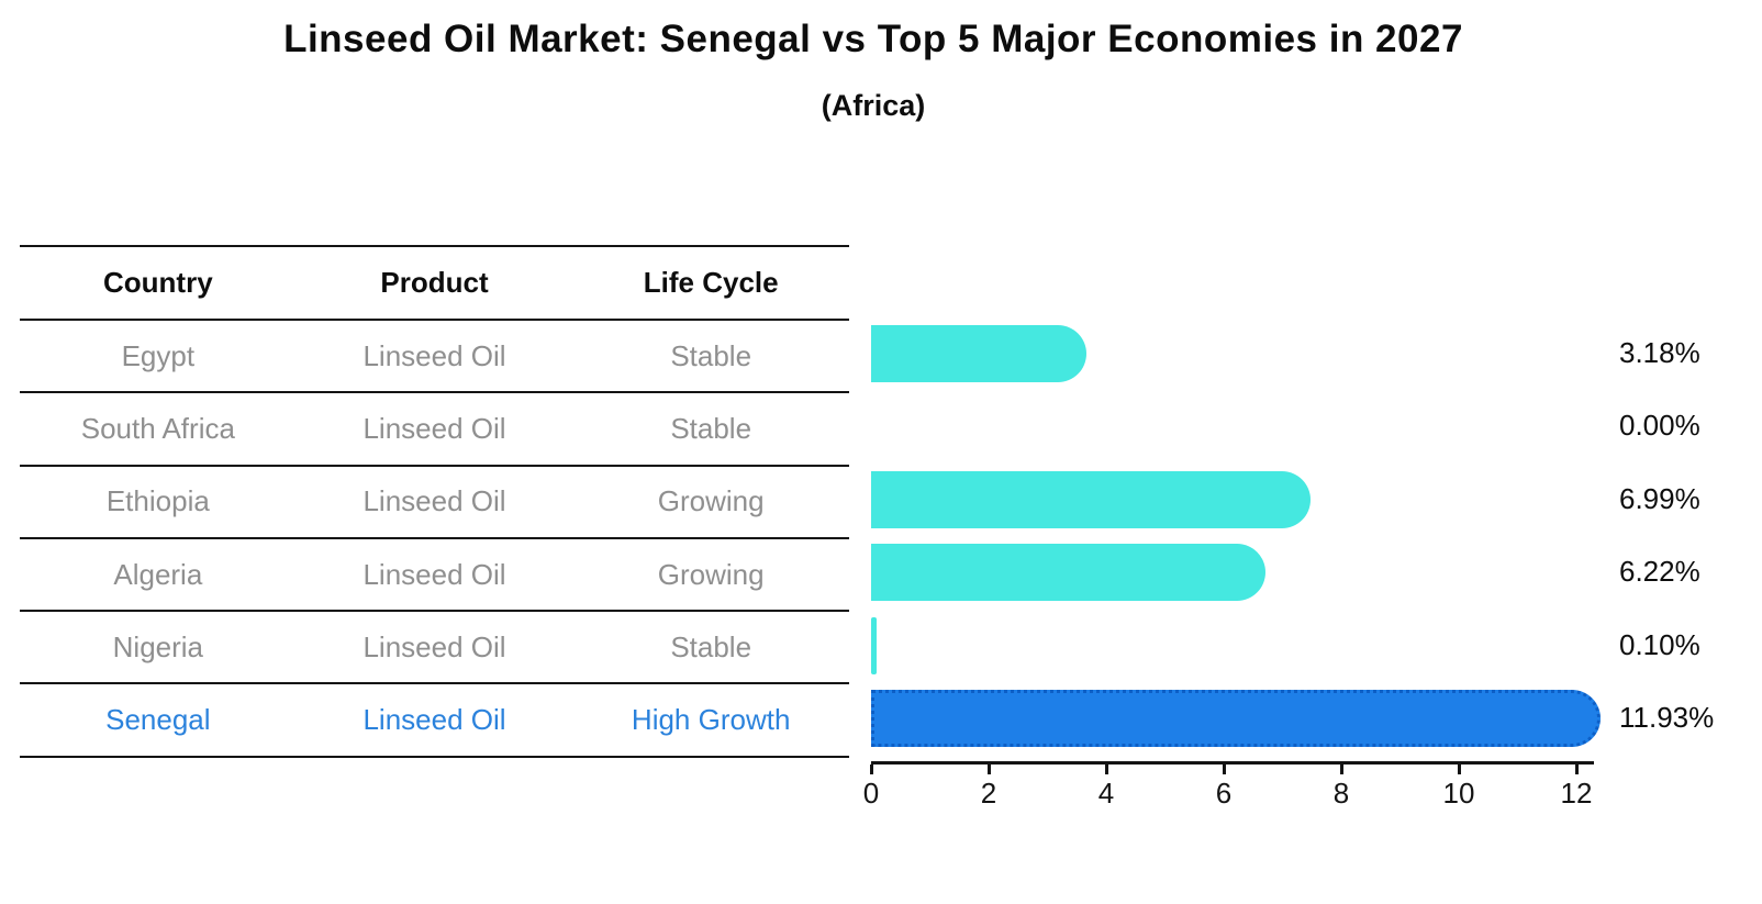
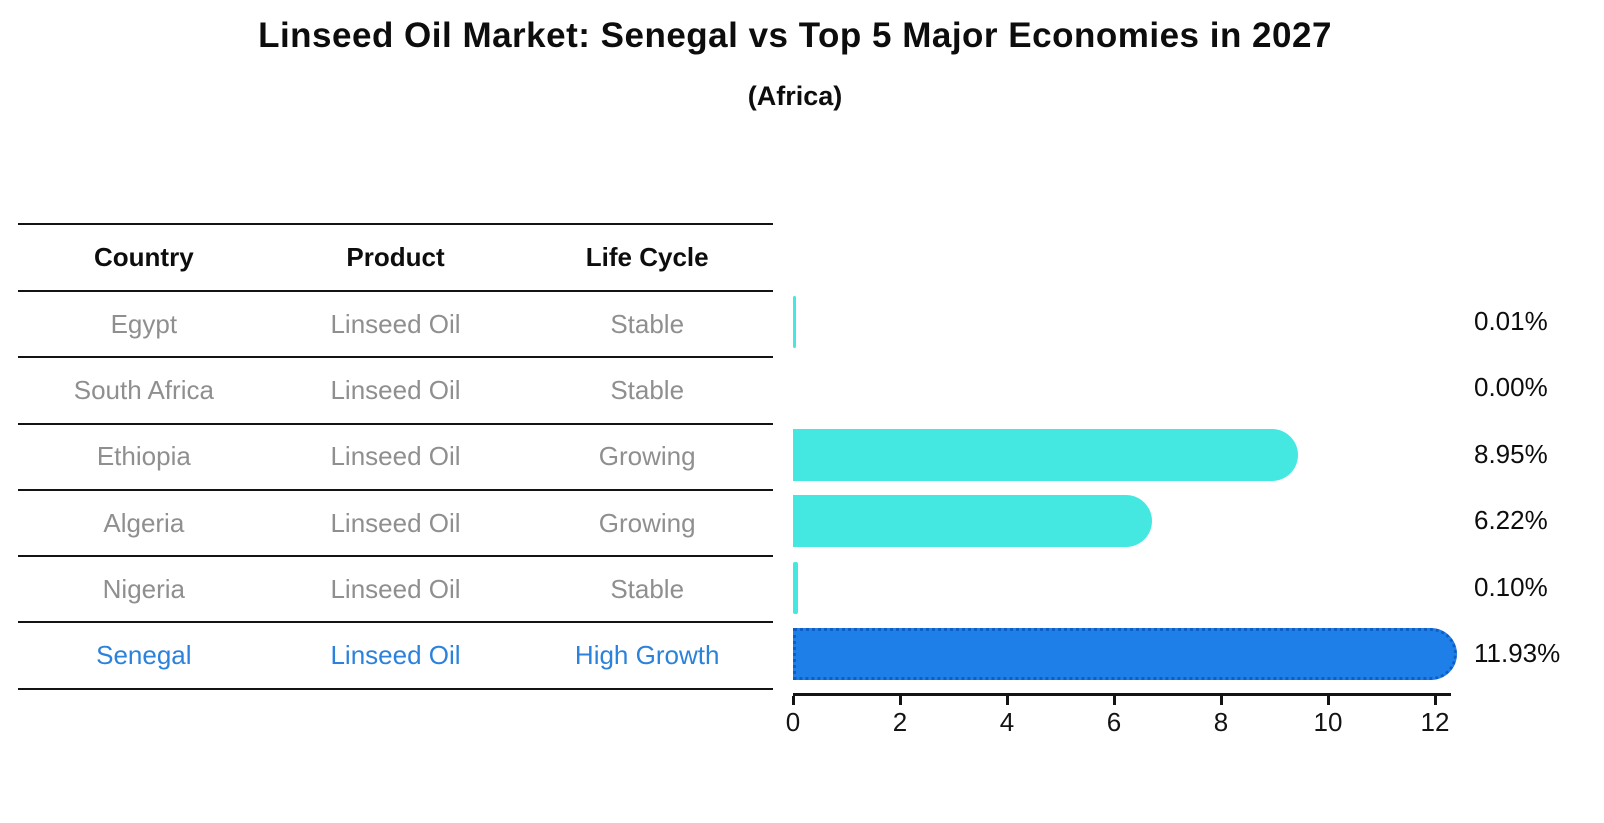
Egypt: 3.18% -> 0.01%
Ethiopia: 6.99% -> 8.95%
